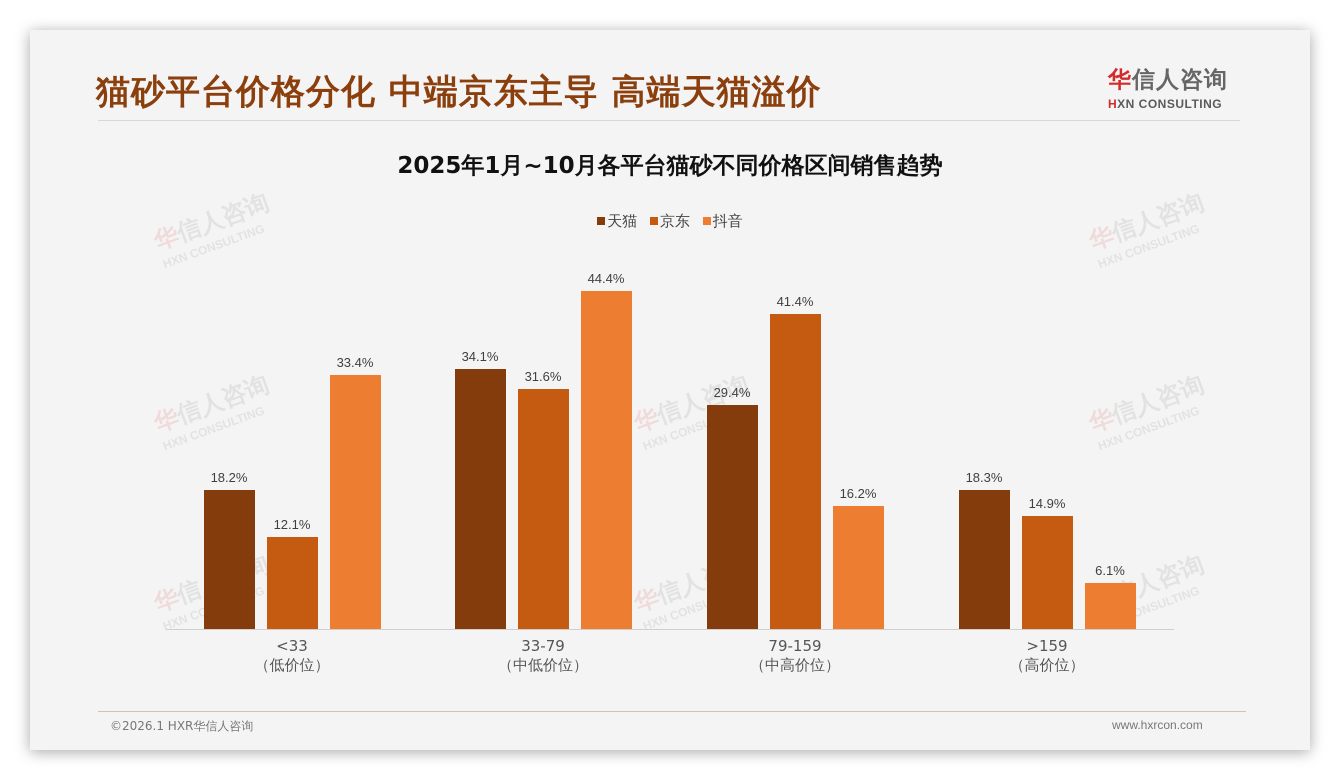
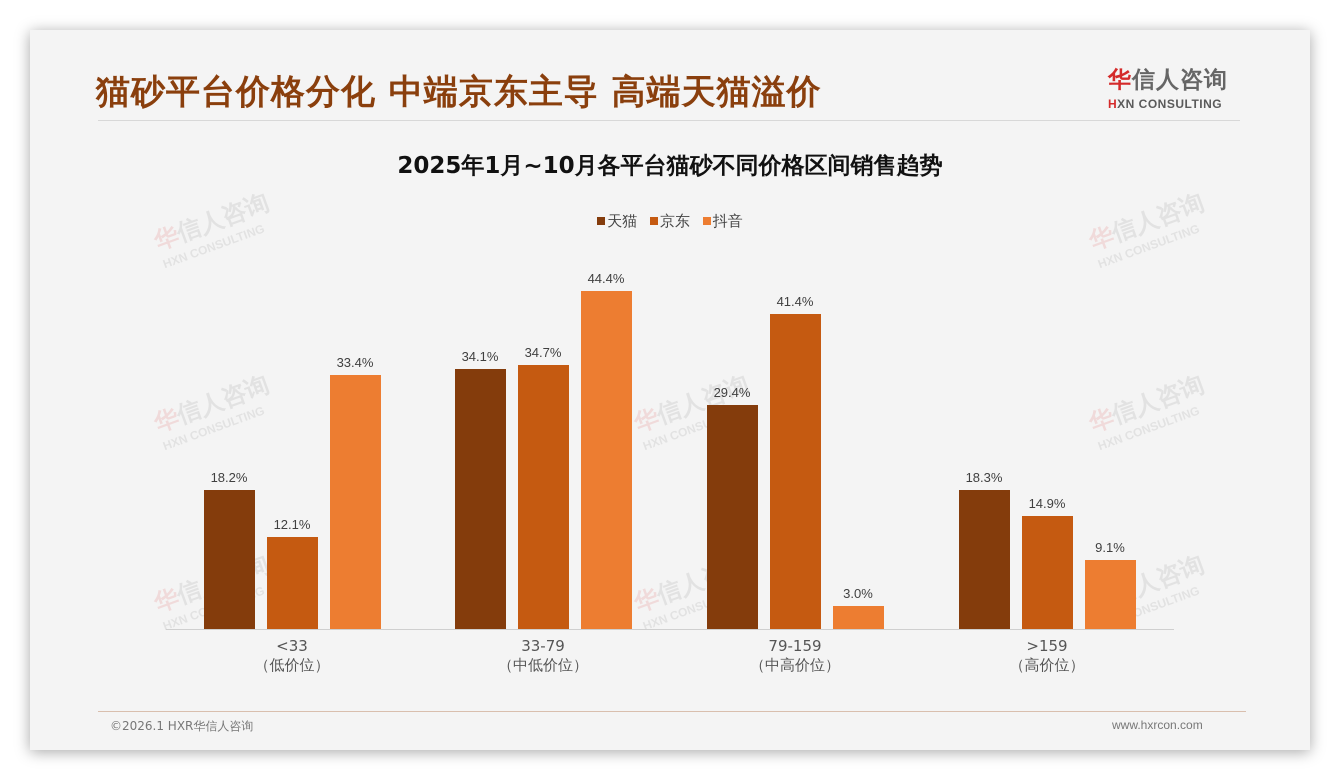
京东/33-79: 31.6% -> 34.7%
抖音/79-159: 16.2% -> 3.0%
抖音/>159: 6.1% -> 9.1%
